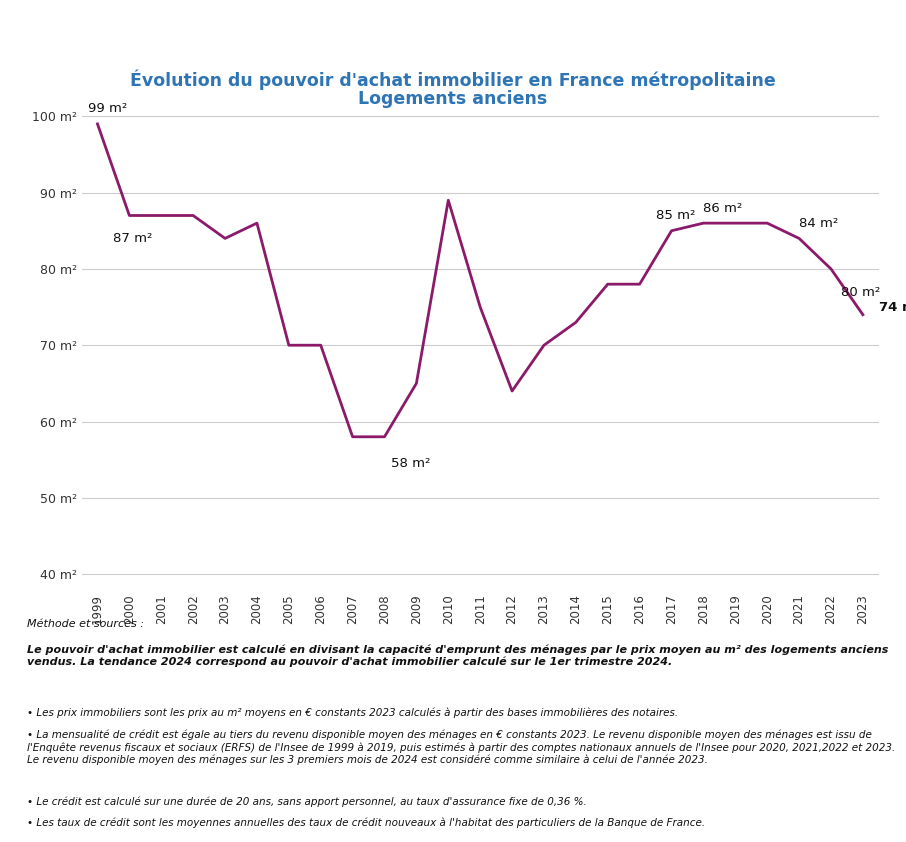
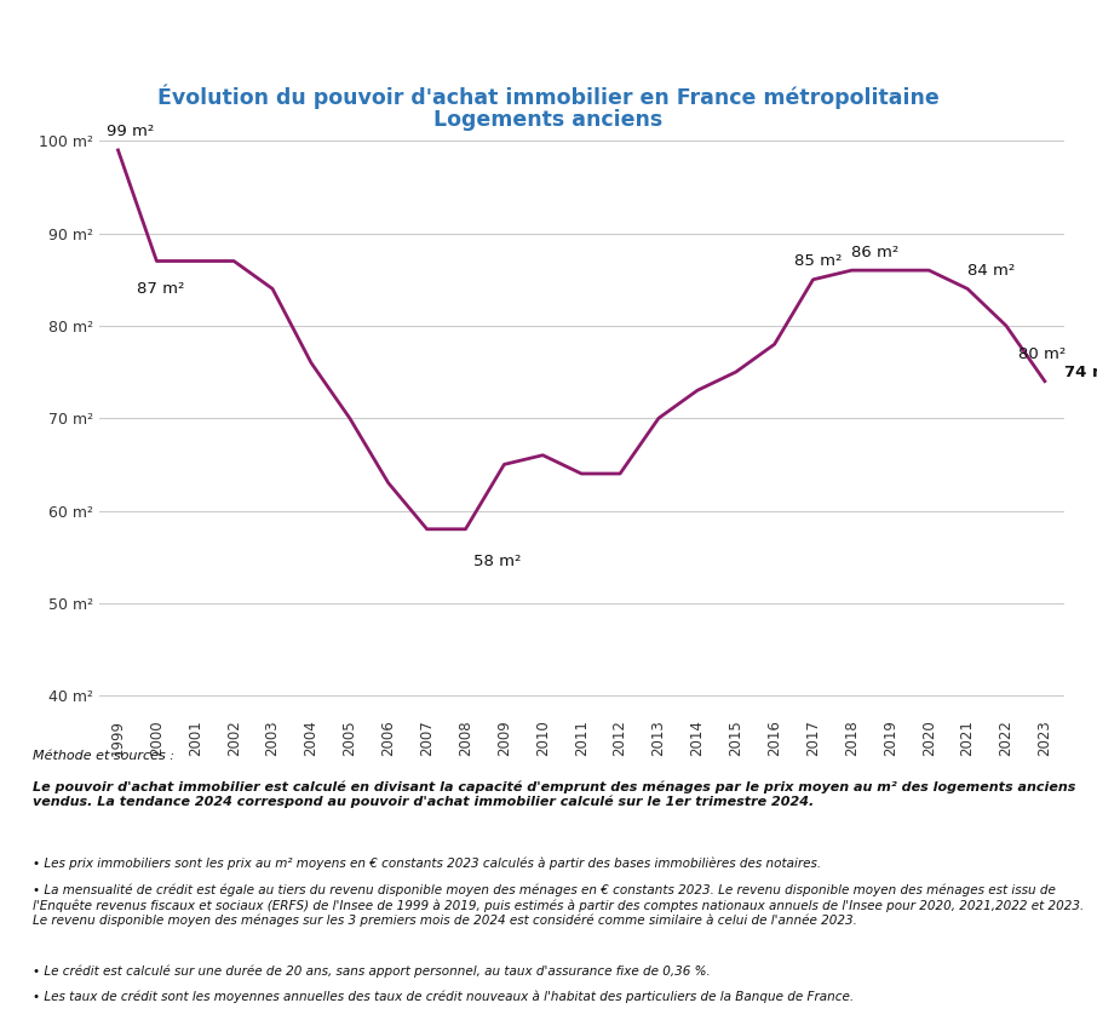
2004: 86 m² -> 76 m²
2006: 70 m² -> 63 m²
2010: 89 m² -> 66 m²
2011: 75 m² -> 64 m²
2015: 78 m² -> 75 m²
